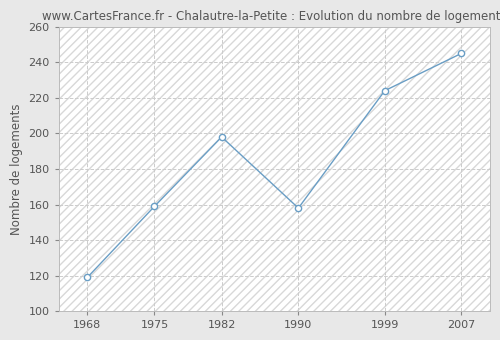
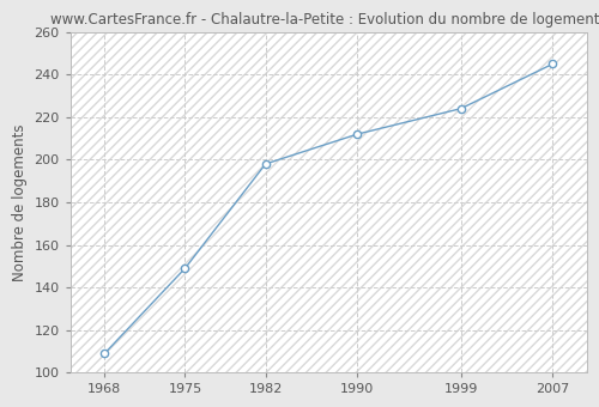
1968: 119 -> 109
1975: 159 -> 149
1990: 158 -> 212
